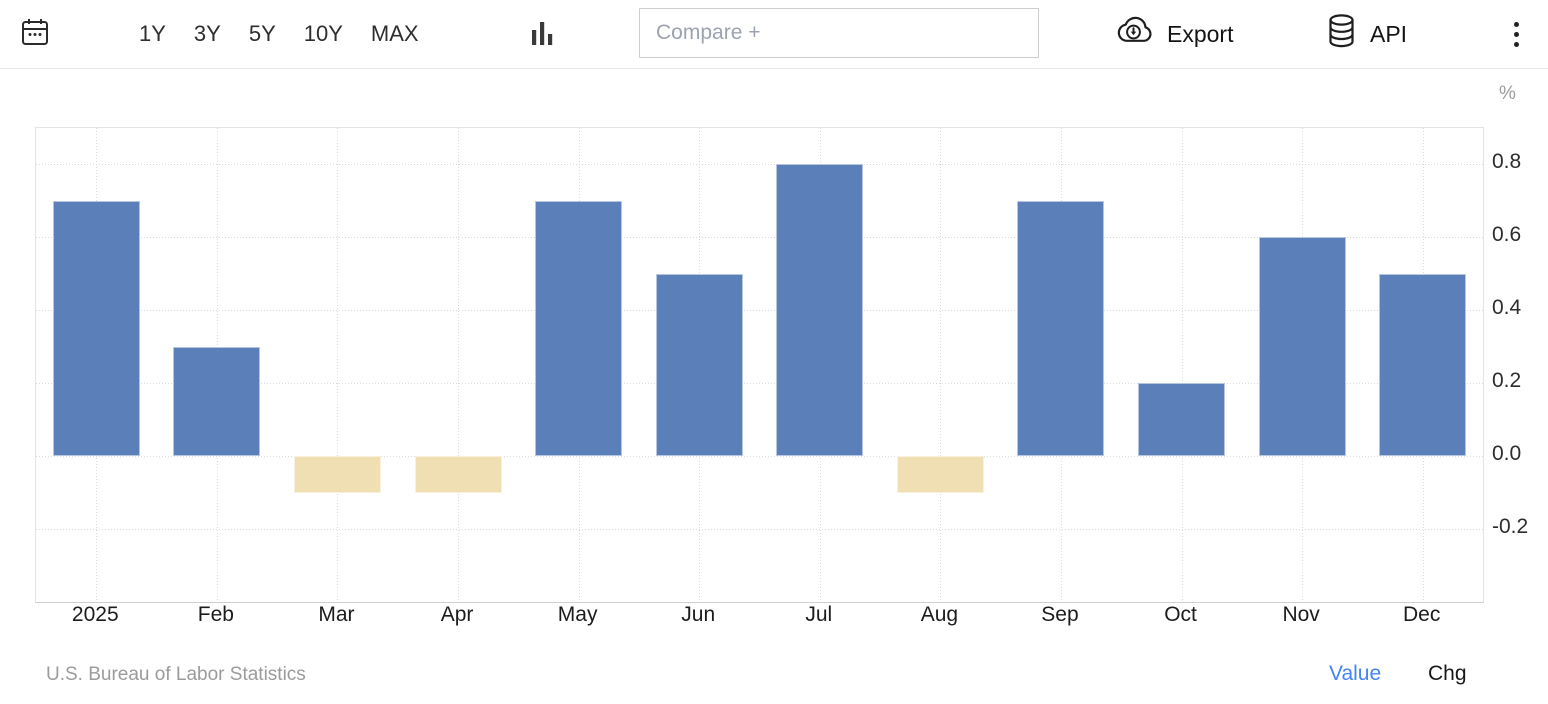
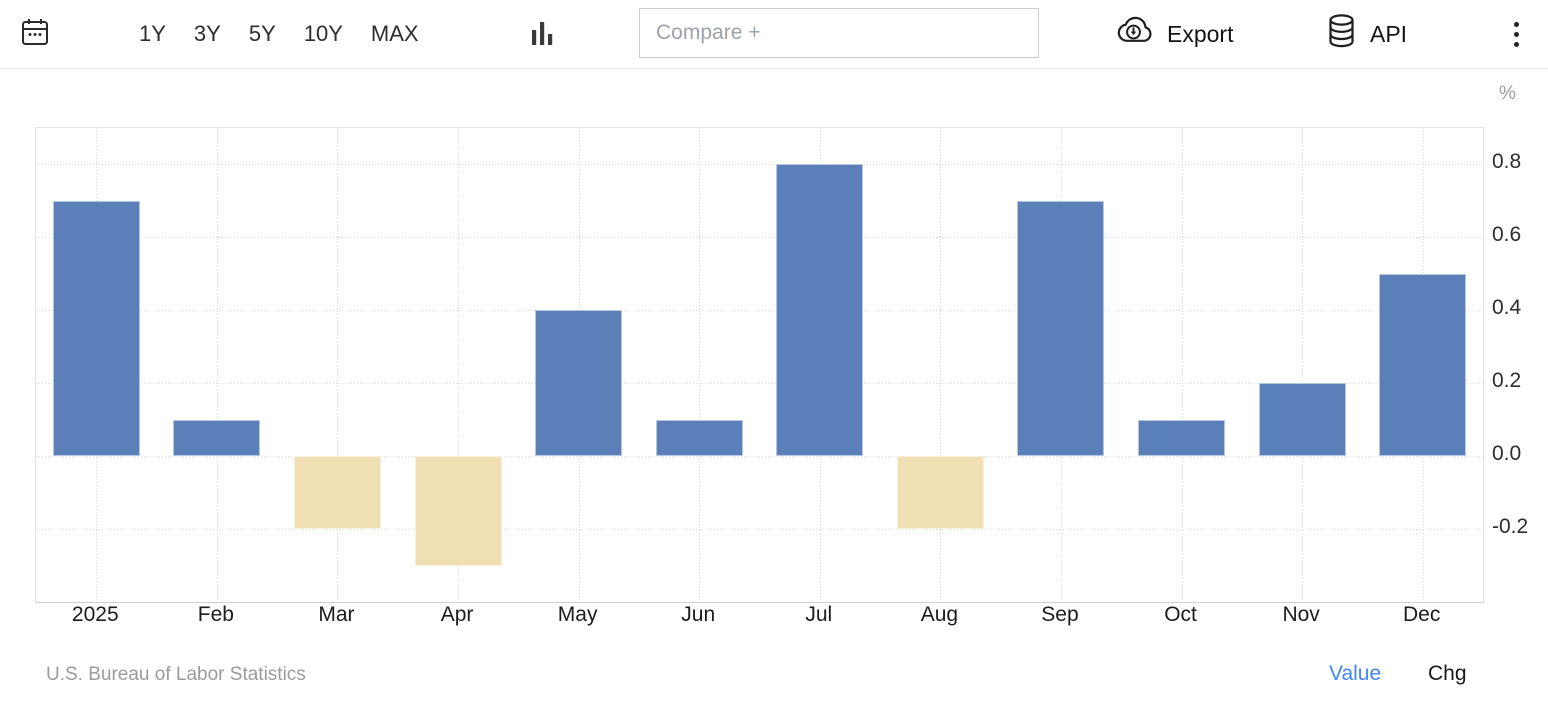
Feb: 0.3 -> 0.1
Mar: -0.1 -> -0.2
Apr: -0.1 -> -0.3
May: 0.7 -> 0.4
Jun: 0.5 -> 0.1
Aug: -0.1 -> -0.2
Oct: 0.2 -> 0.1
Nov: 0.6 -> 0.2
